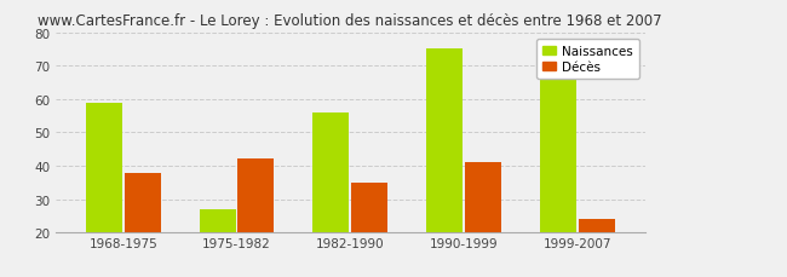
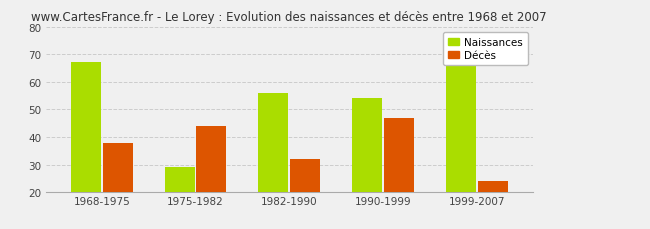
Naissances/1968-1975: 59 -> 67
Naissances/1975-1982: 27 -> 29
Décès/1975-1982: 42 -> 44
Décès/1982-1990: 35 -> 32
Naissances/1990-1999: 75 -> 54
Décès/1990-1999: 41 -> 47
